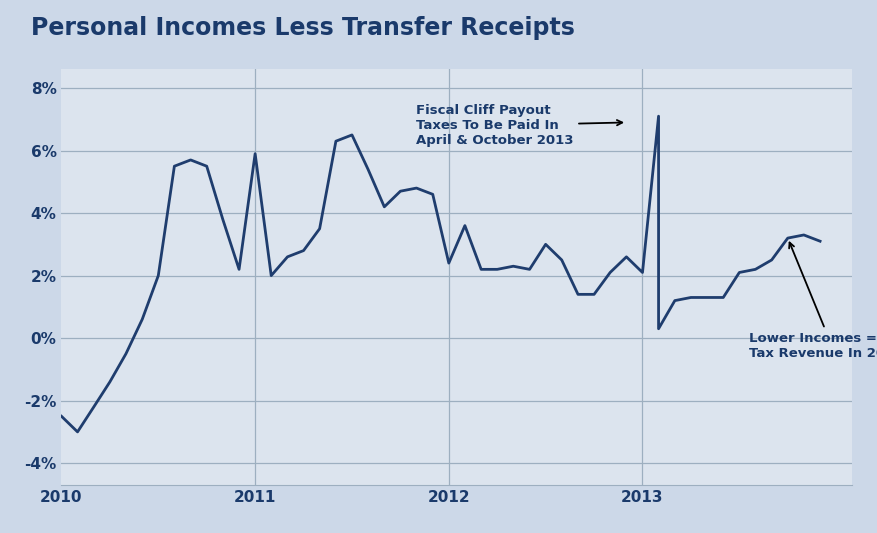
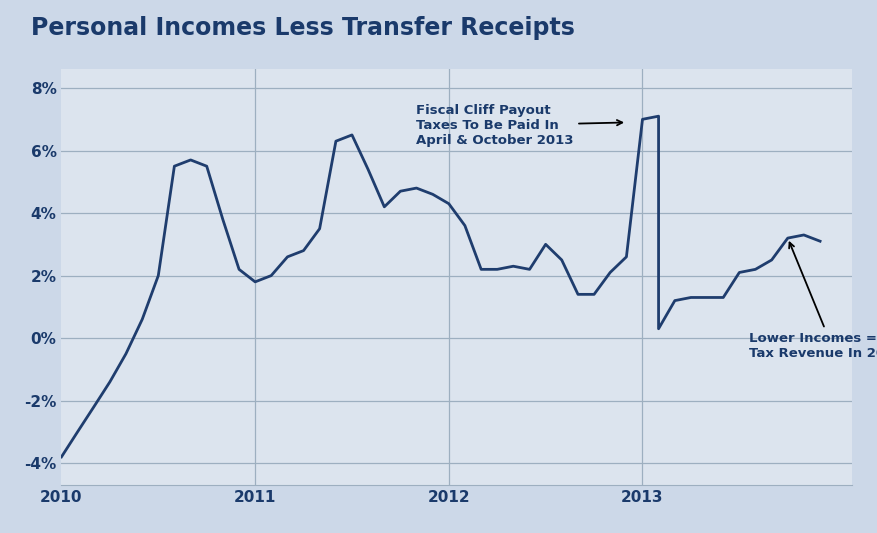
2010: -2.5% -> -3.8%
2011: 5.9% -> 1.8%
2012: 2.4% -> 4.3%
2013: 2.1% -> 7.0%
